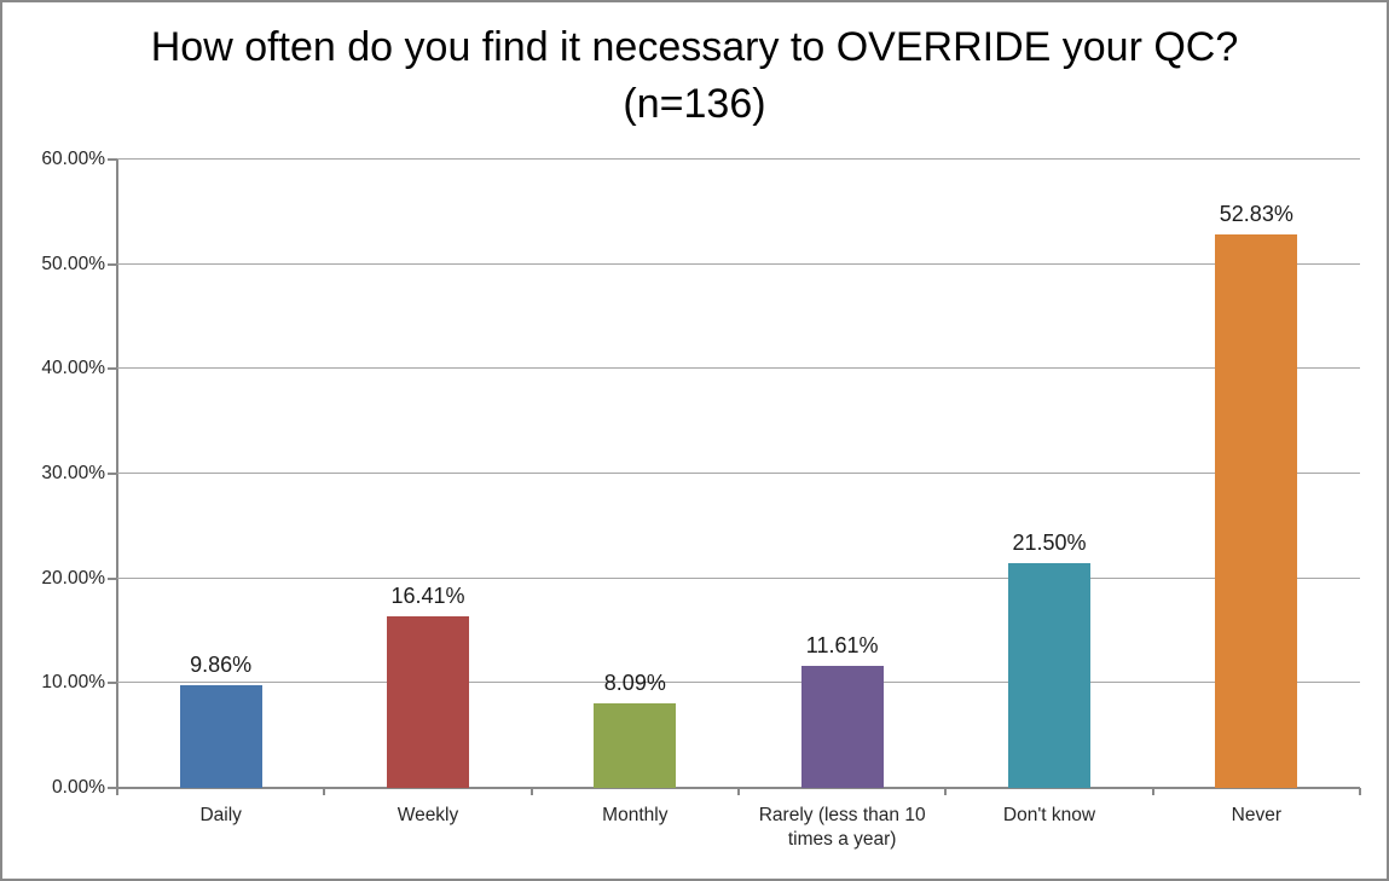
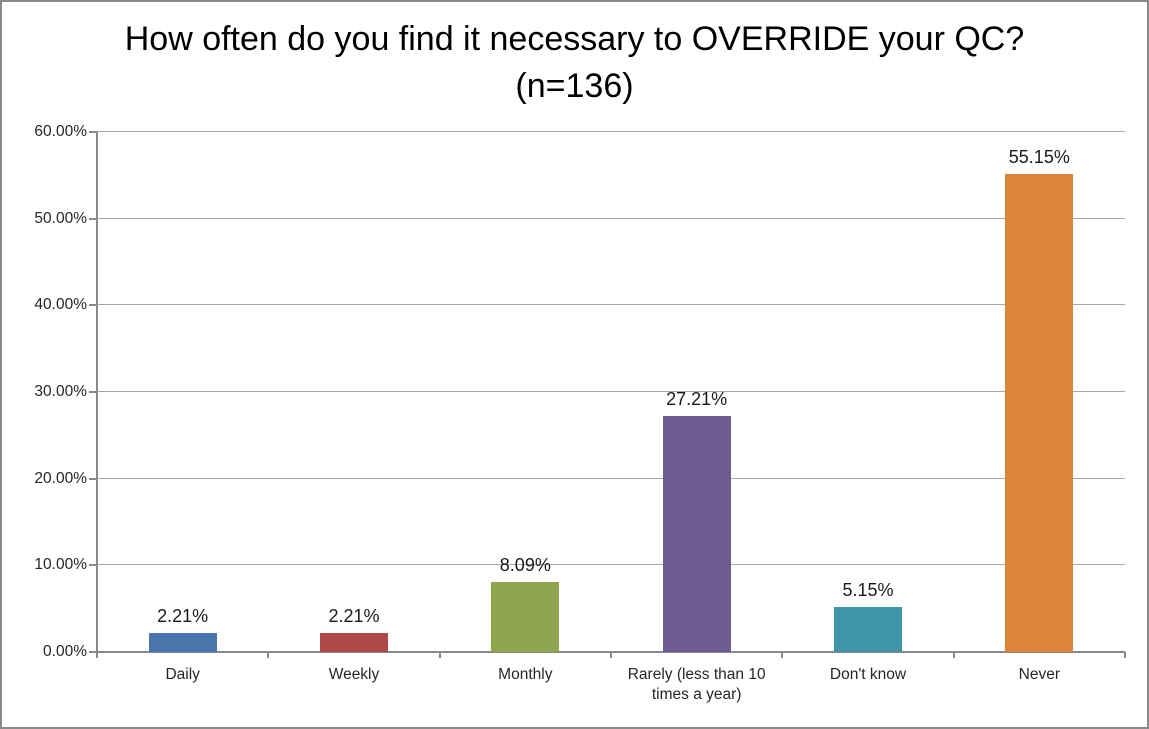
Daily: 9.86% -> 2.21%
Weekly: 16.41% -> 2.21%
Rarely (less than 10 times a year): 11.61% -> 27.21%
Don't know: 21.50% -> 5.15%
Never: 52.83% -> 55.15%
